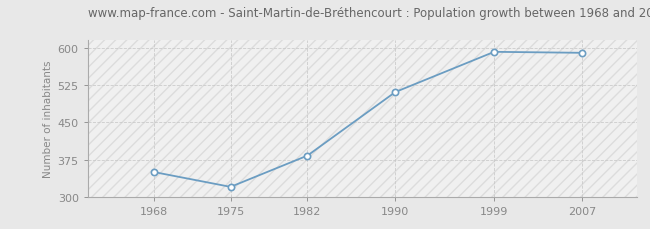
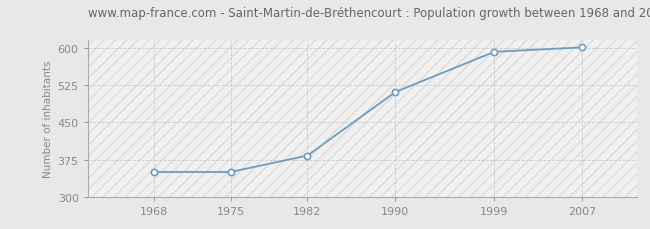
1975: 320 -> 350
2007: 590 -> 601
